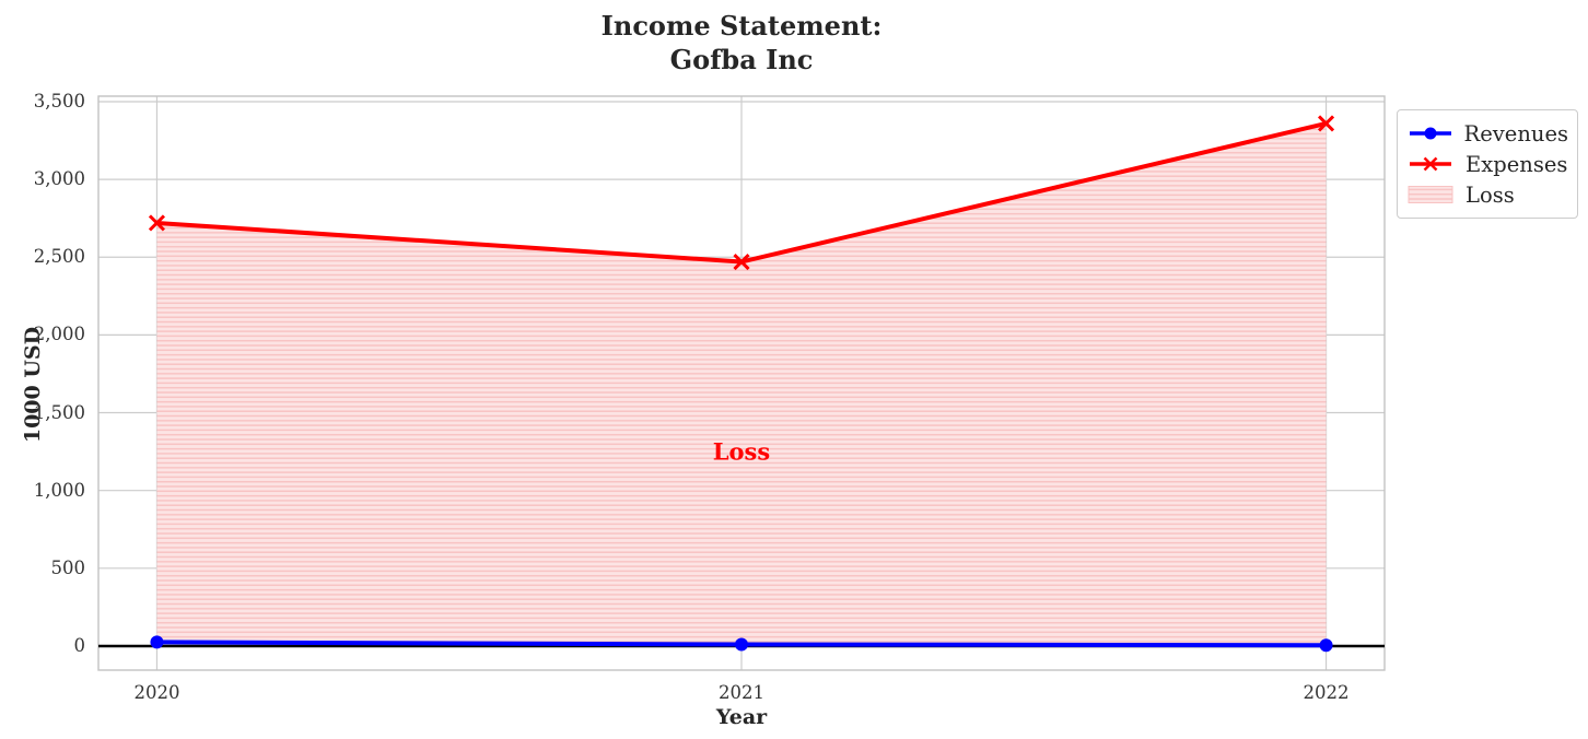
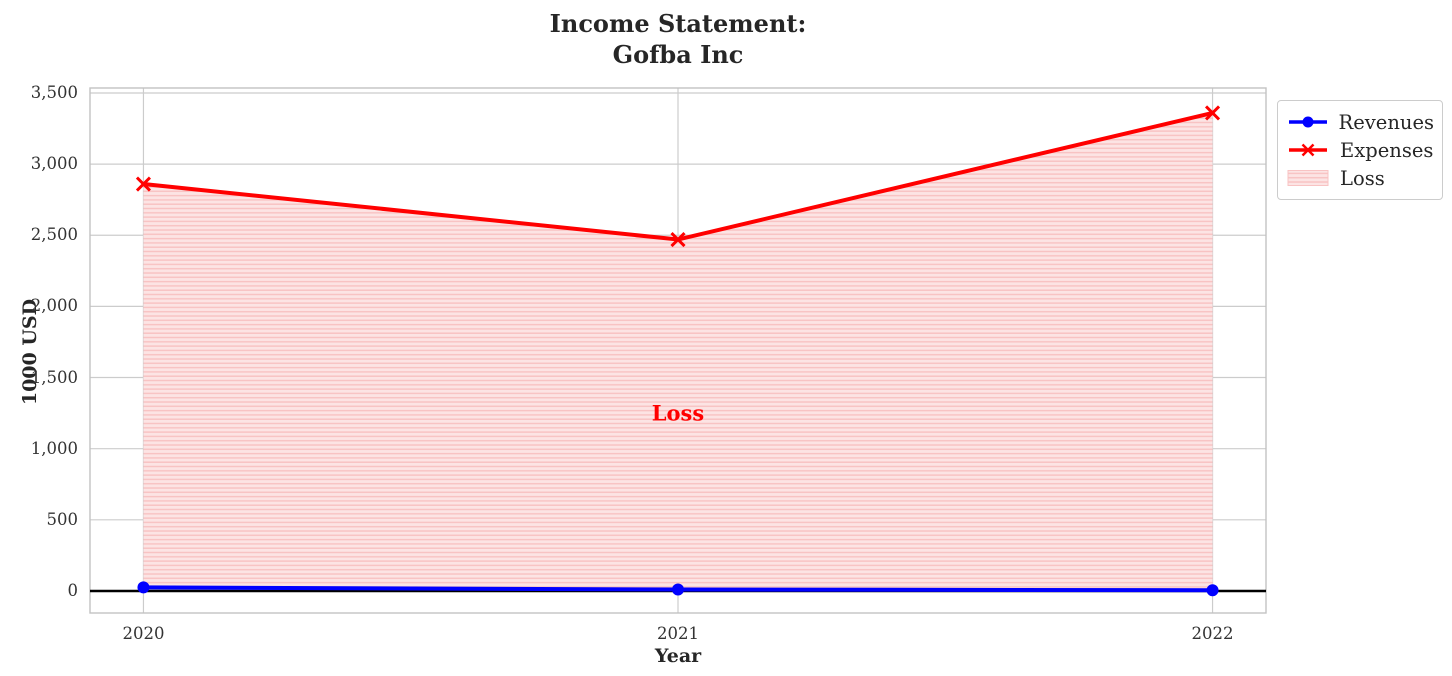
Expenses/2020: 2720 -> 2860
